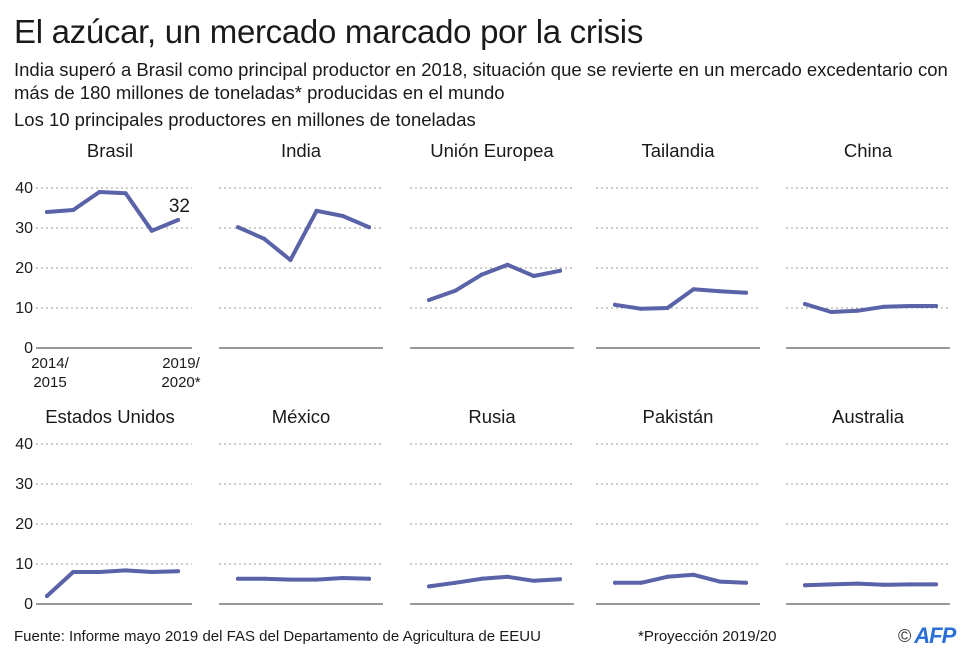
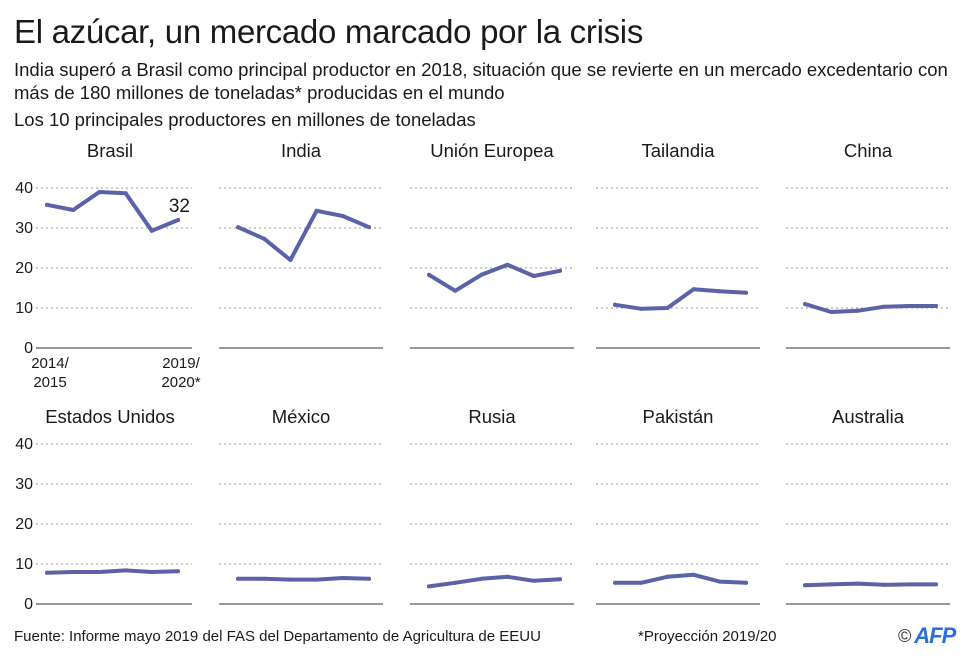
Brasil/2014/2015: 34 -> 36
Unión Europea/2014/2015: 12 -> 18
Estados Unidos/2014/2015: 2 -> 8
